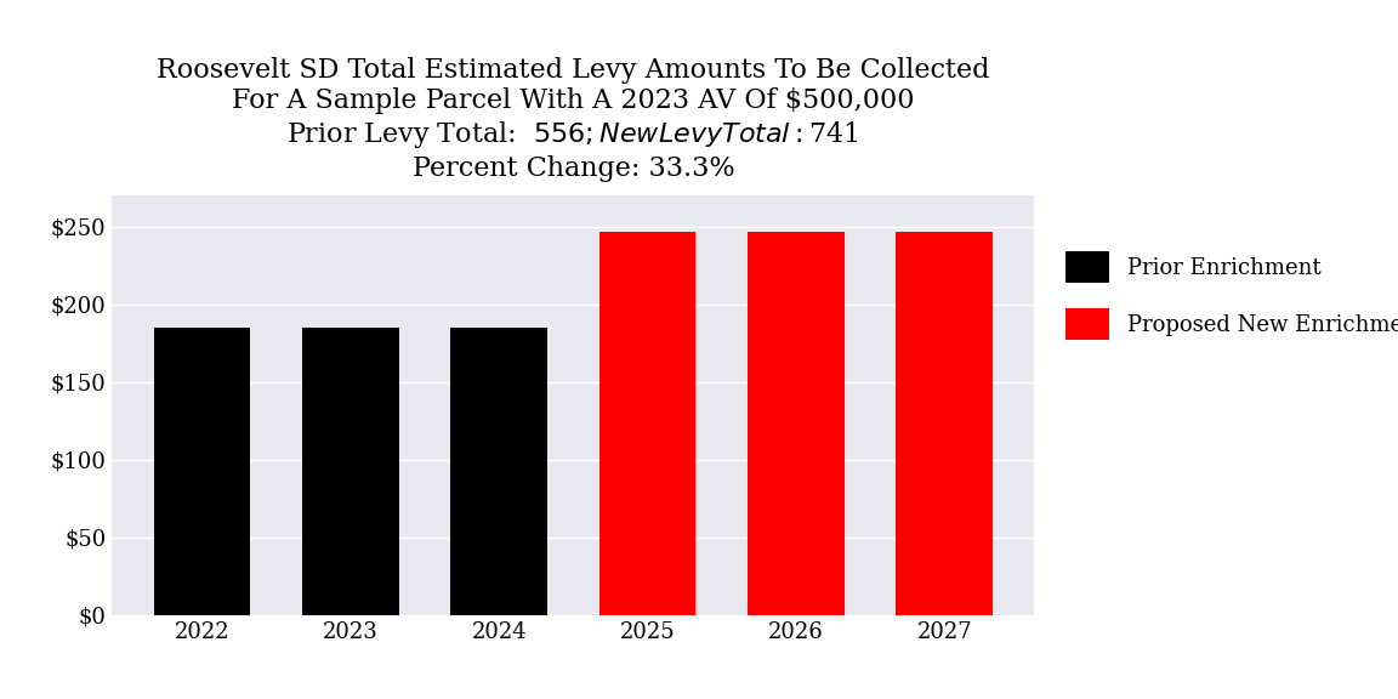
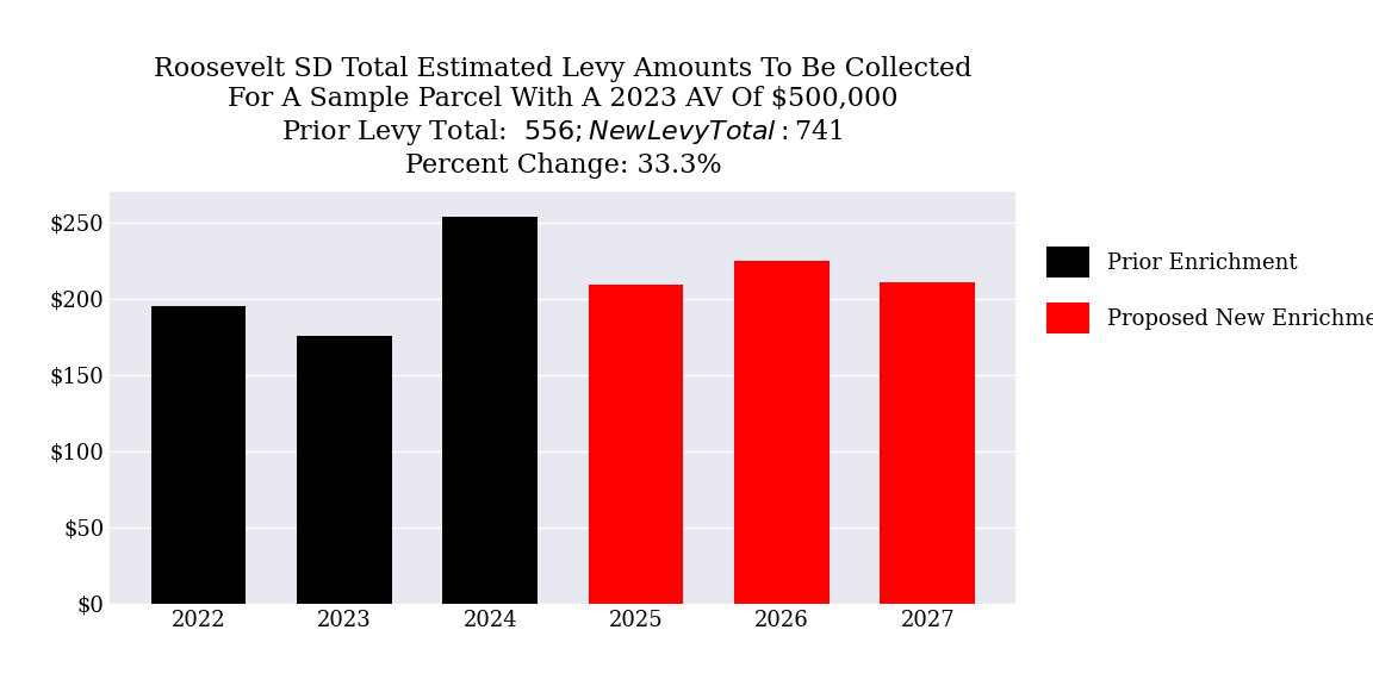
2022: $185 -> $195
2023: $185 -> $176
2024: $185 -> $254
2025: $247 -> $209
2026: $247 -> $225
2027: $247 -> $211
